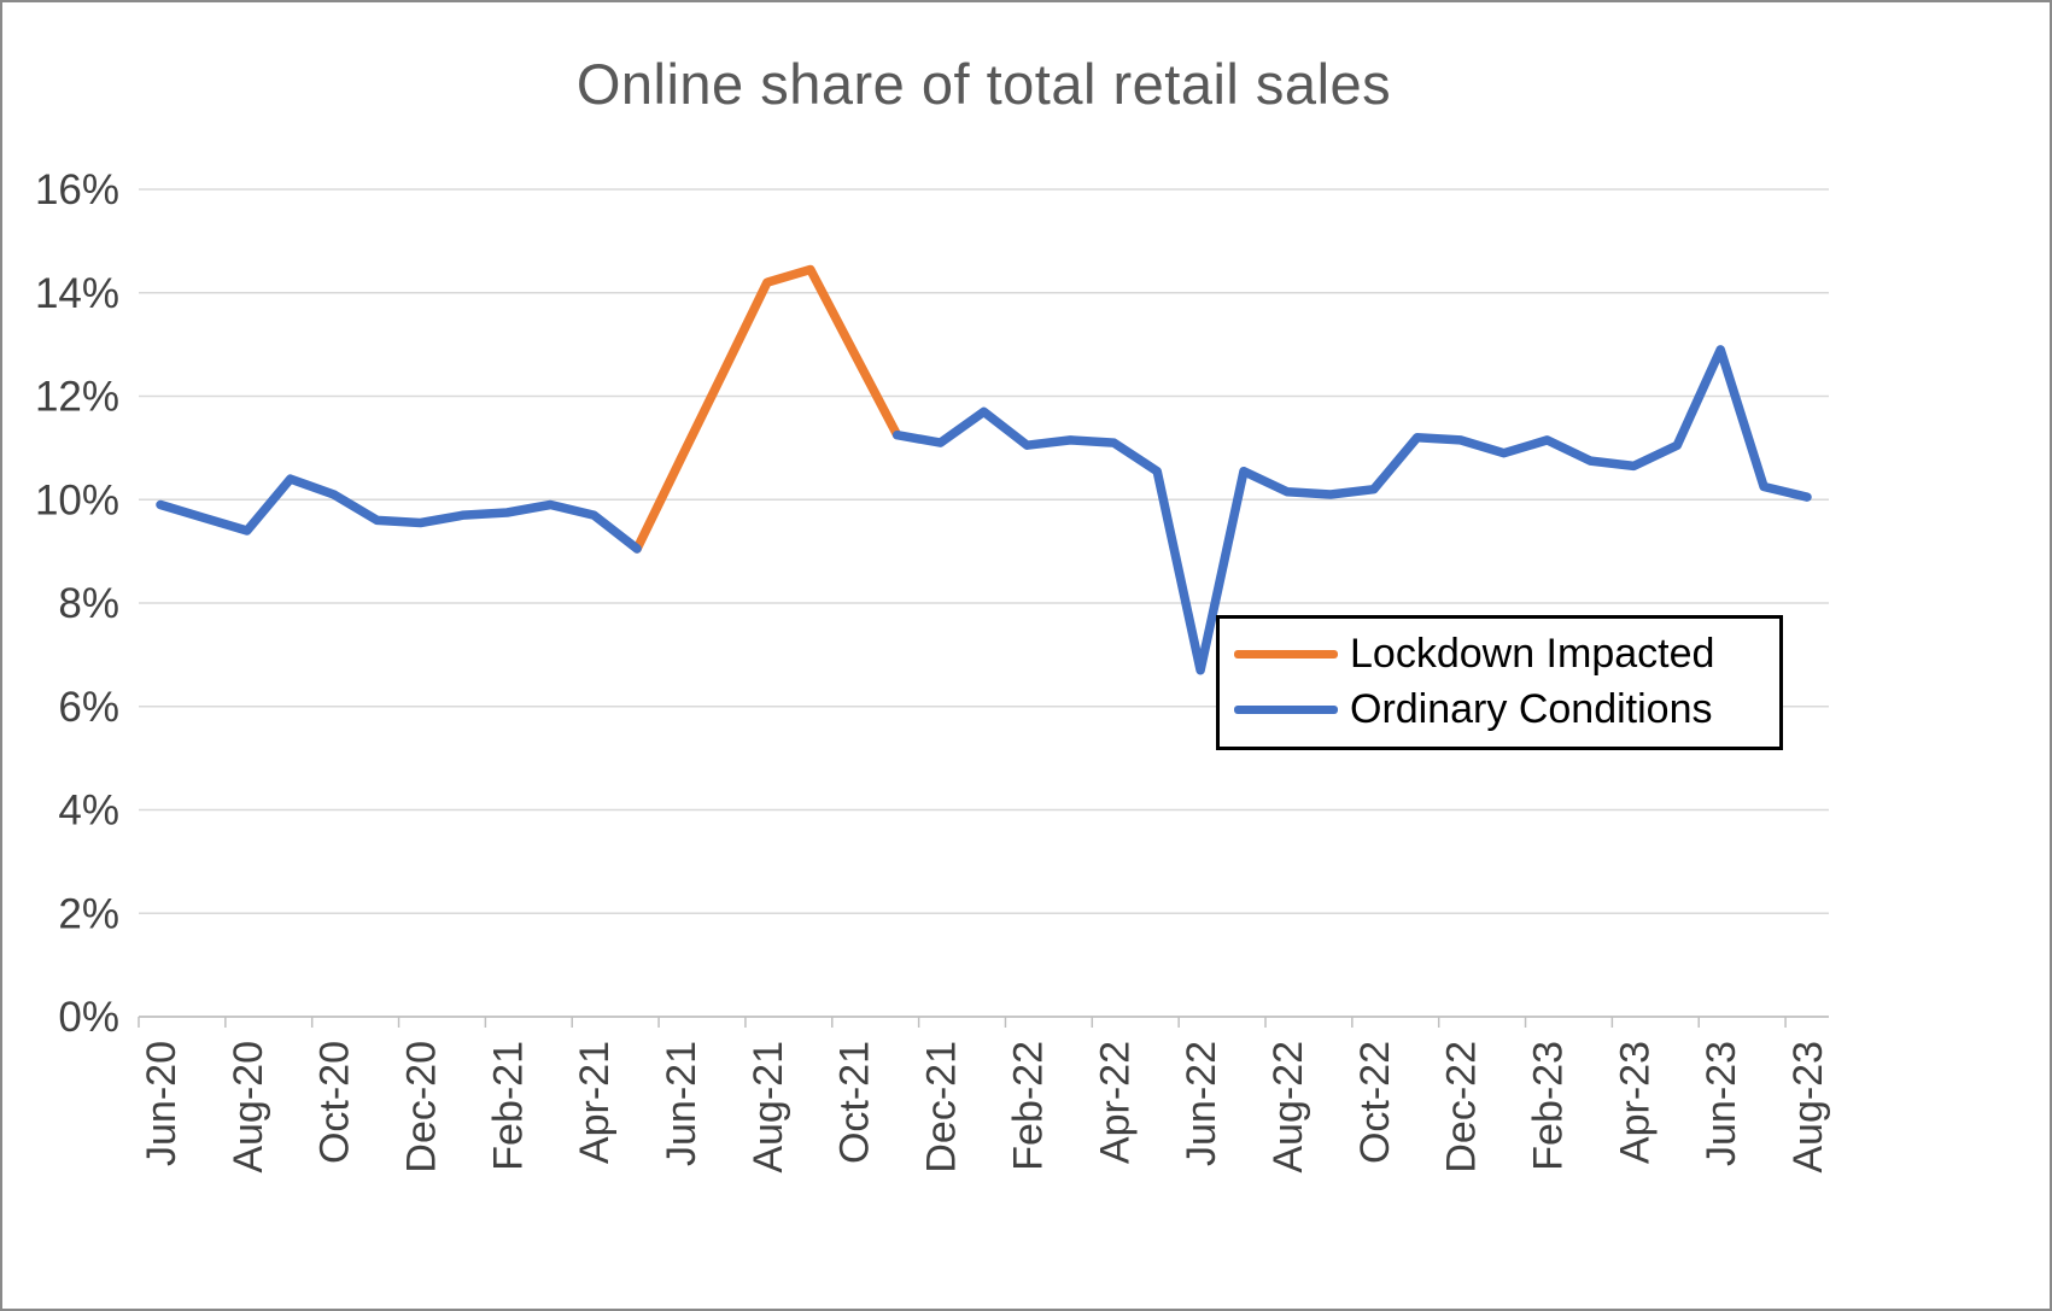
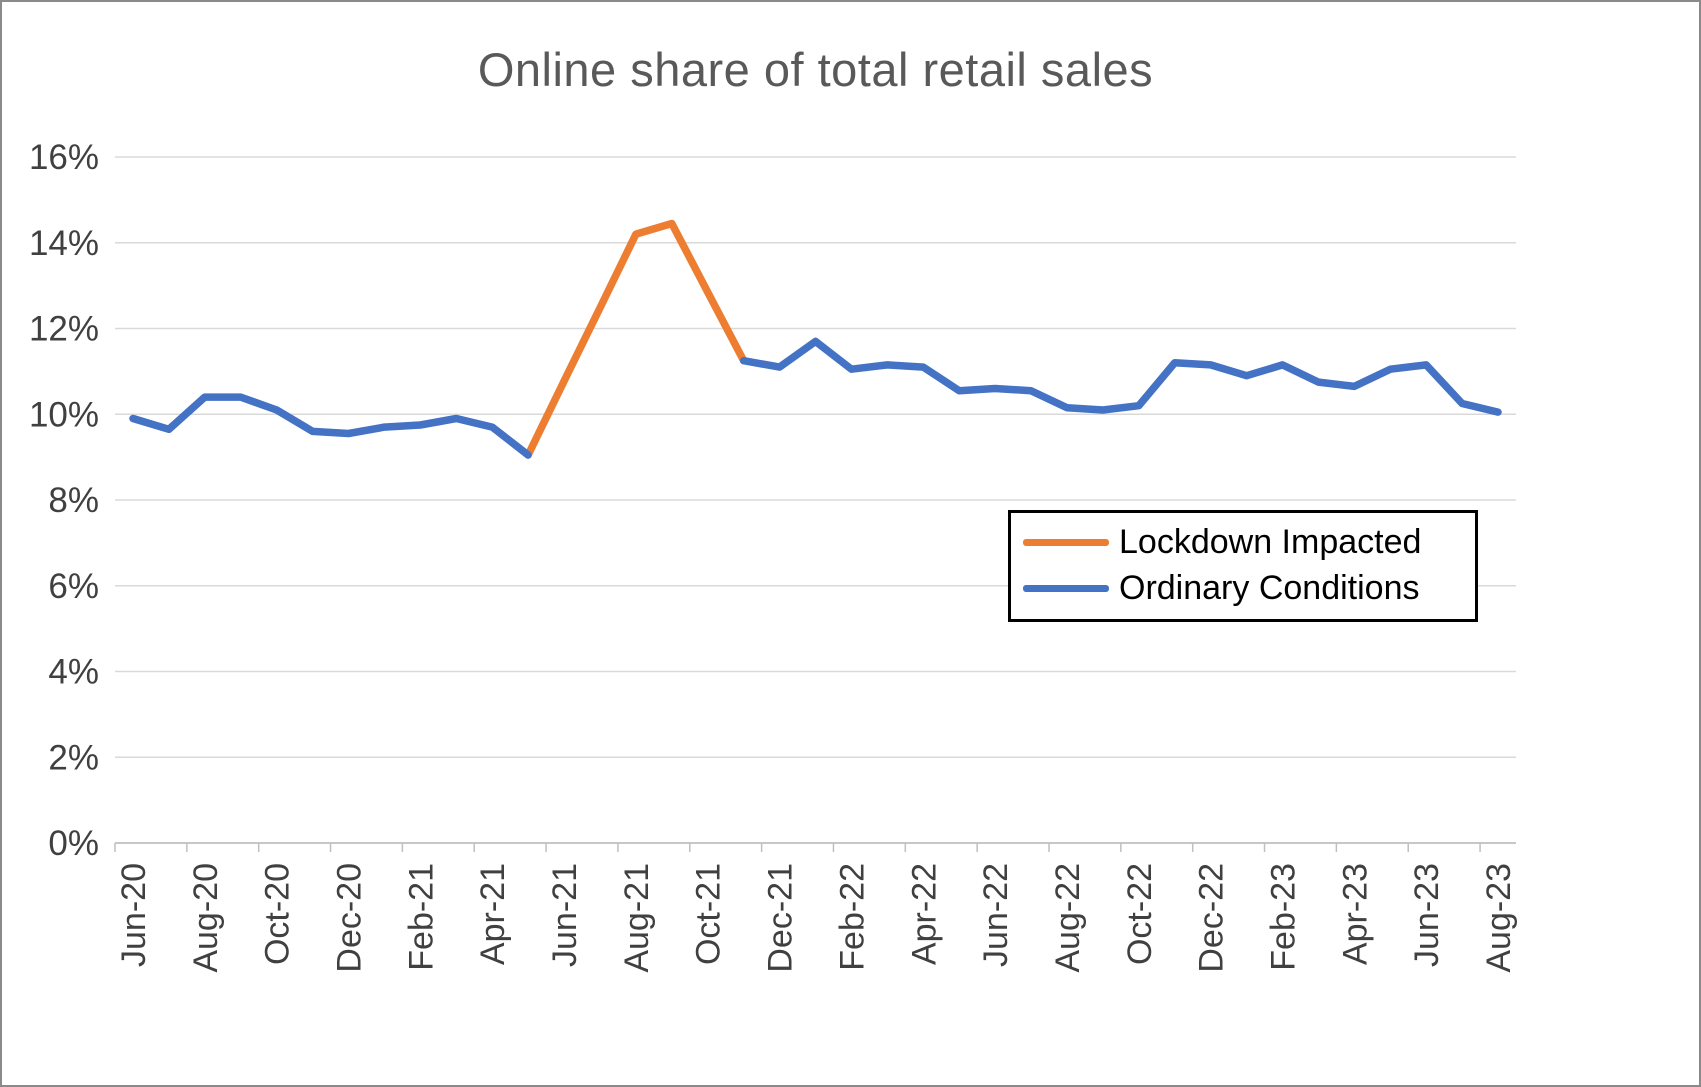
Ordinary Conditions/Aug-20: 9.4% -> 10.4%
Ordinary Conditions/Jun-22: 6.7% -> 10.6%
Ordinary Conditions/Jun-23: 12.9% -> 11.2%
